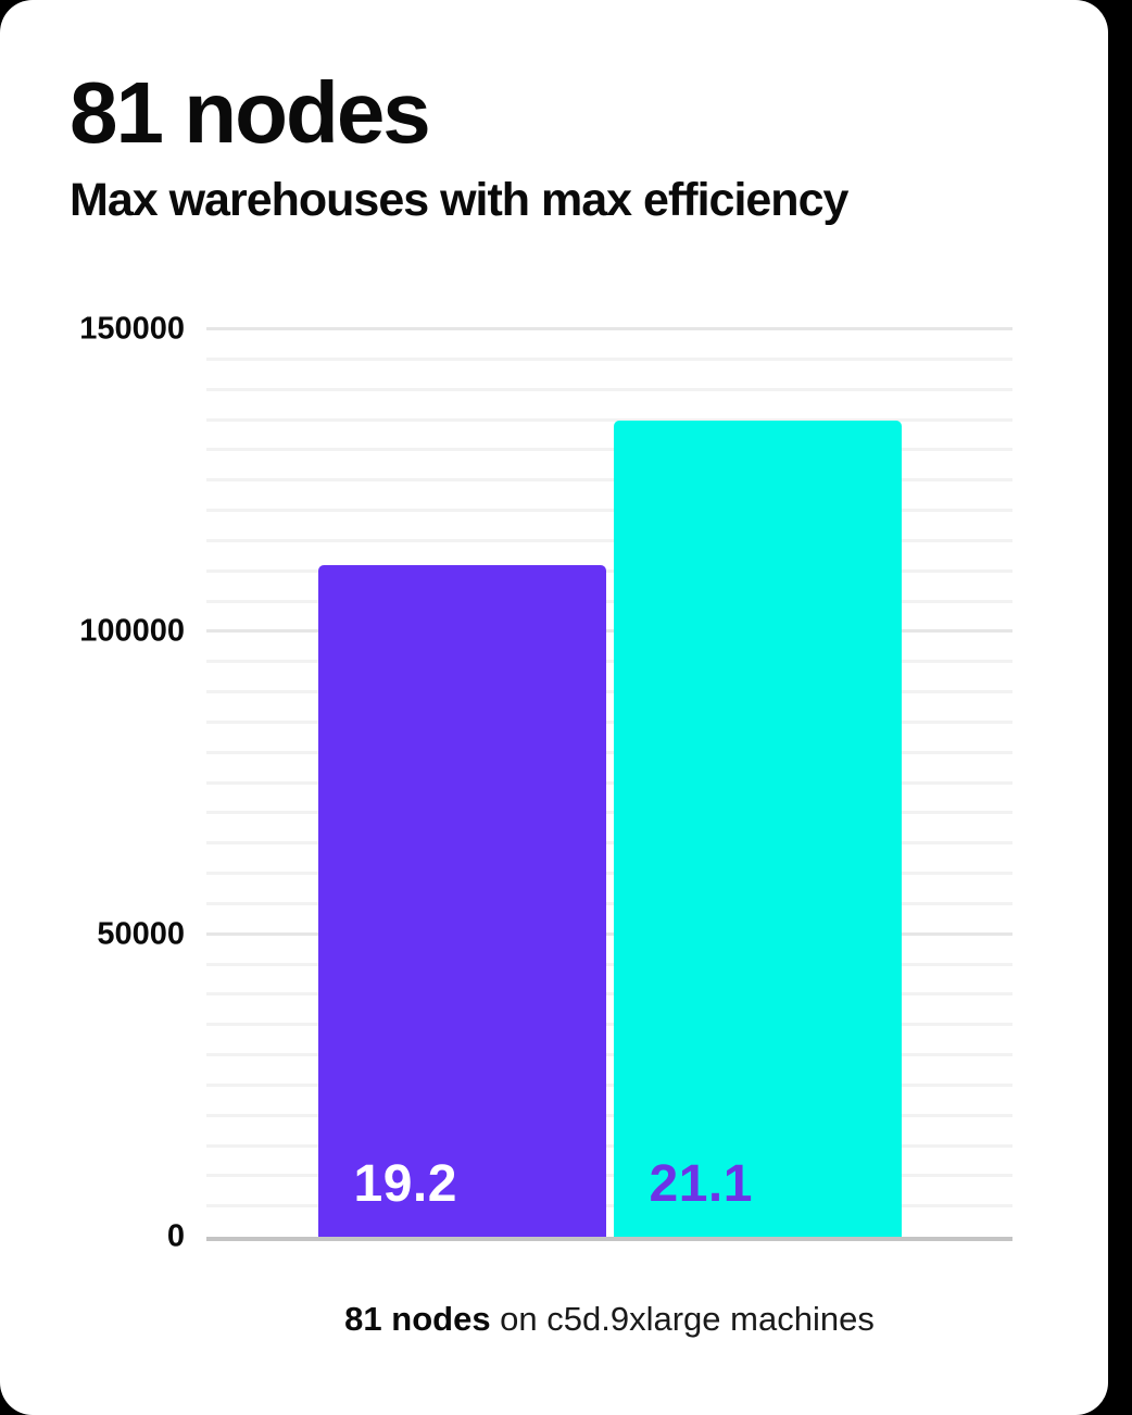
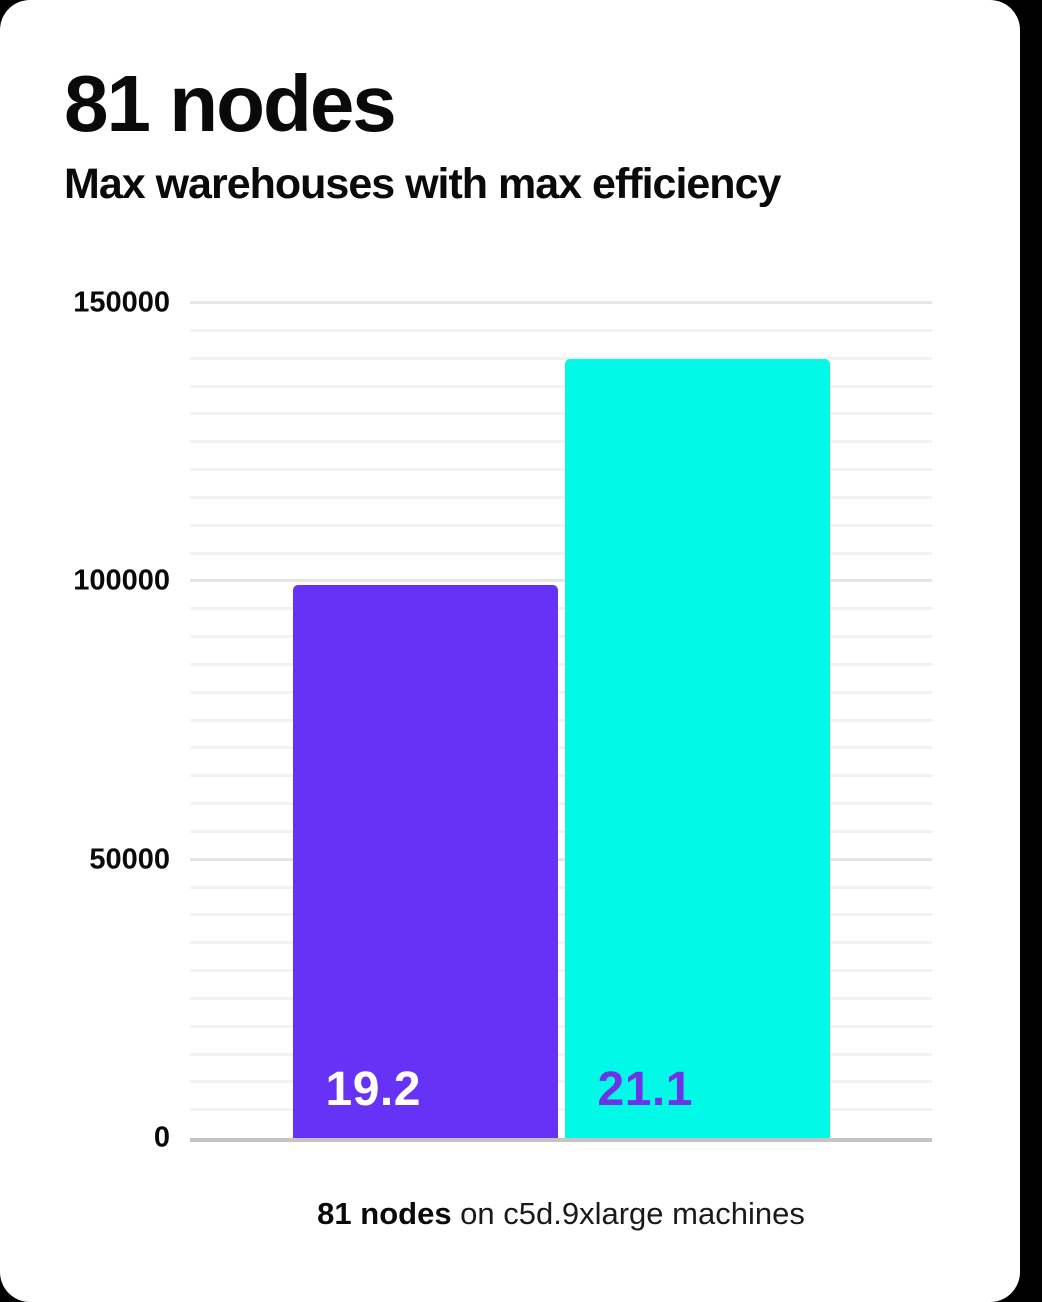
19.2: 111000 -> 99000
21.1: 135000 -> 140000
